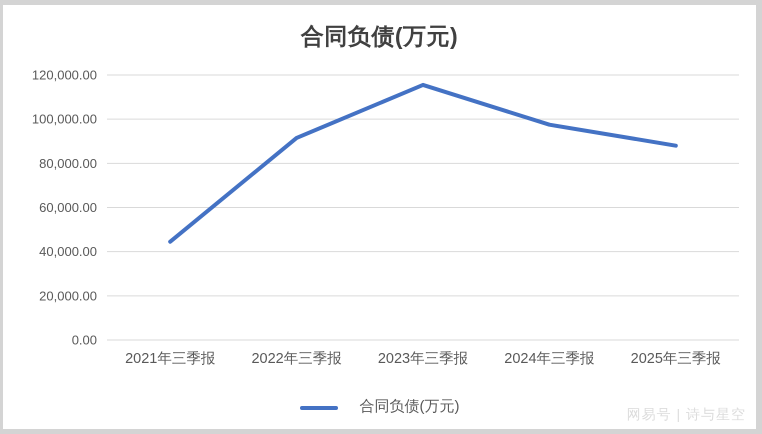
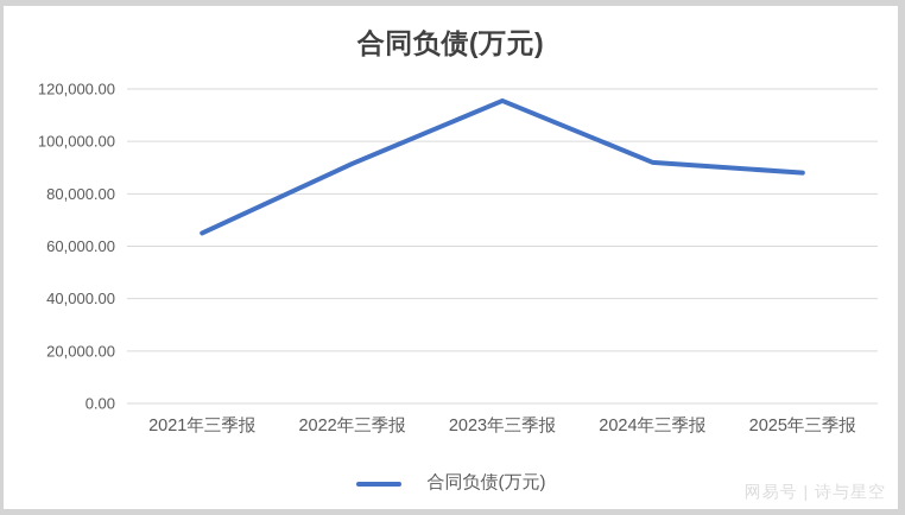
2021年三季报: 44000 -> 65000
2024年三季报: 98000 -> 92000
